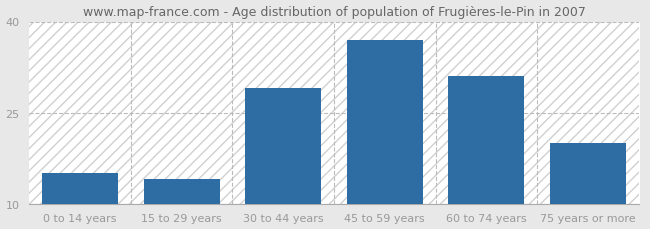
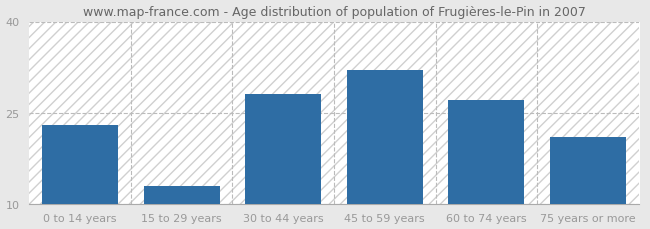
0 to 14 years: 15 -> 23
15 to 29 years: 14 -> 13
30 to 44 years: 29 -> 28
45 to 59 years: 37 -> 32
60 to 74 years: 31 -> 27
75 years or more: 20 -> 21
